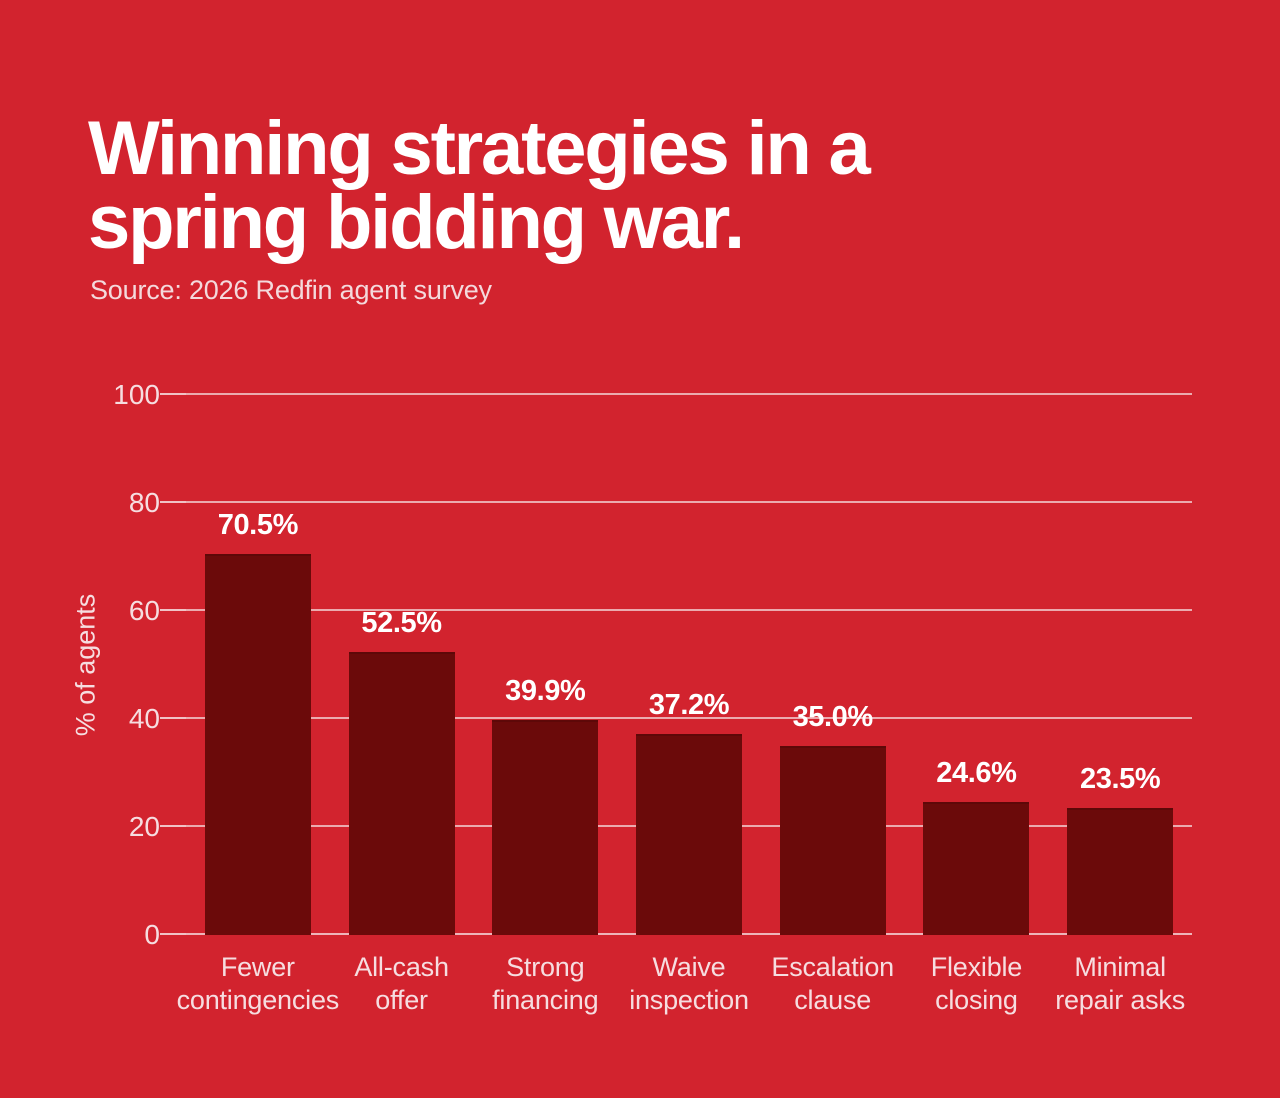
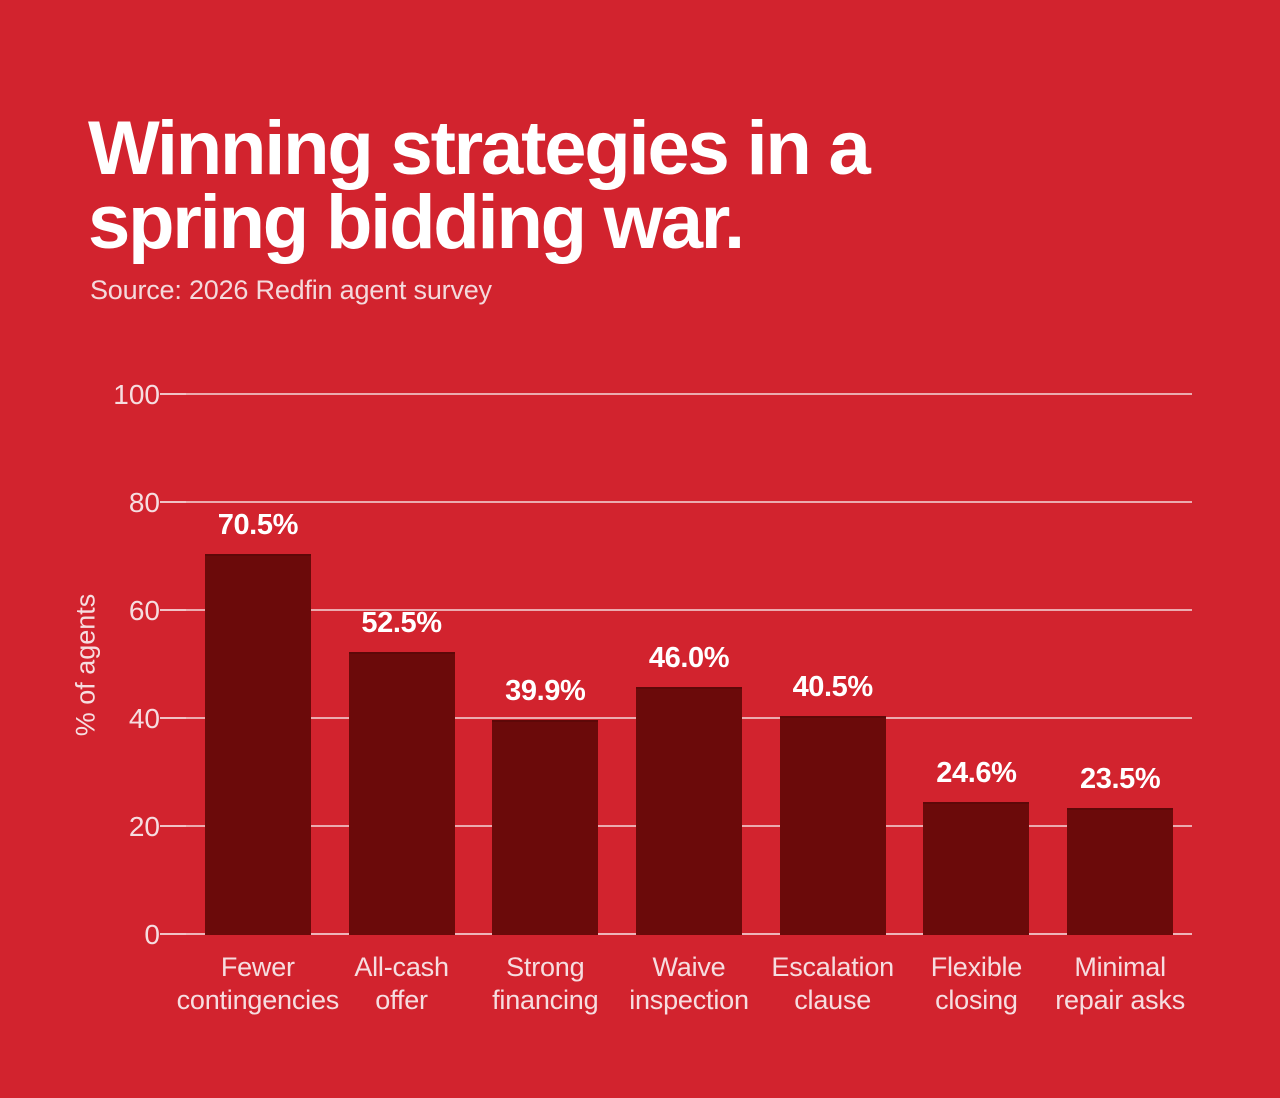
Waive inspection: 37.2% -> 46.0%
Escalation clause: 35.0% -> 40.5%
